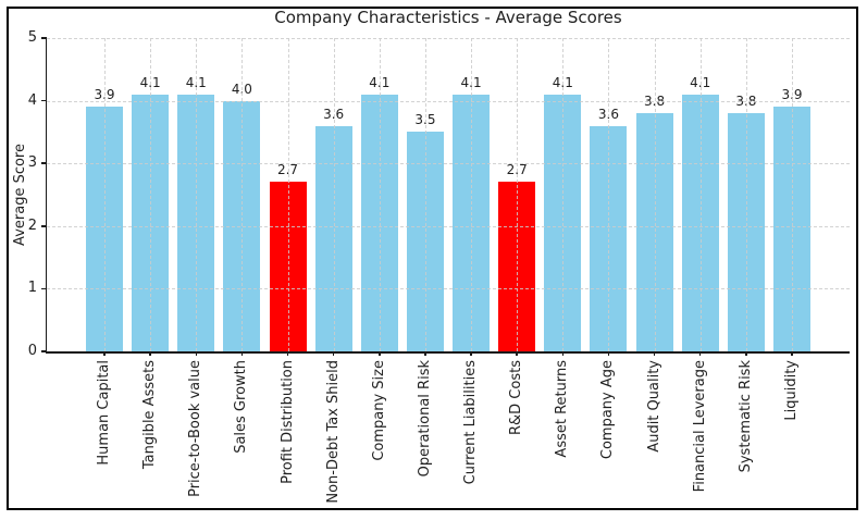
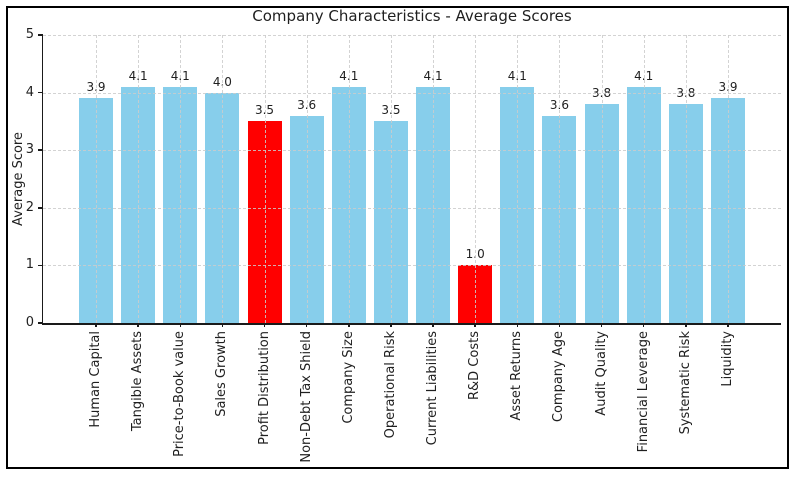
Profit Distribution: 2.7 -> 3.5
R&D Costs: 2.7 -> 1.0
